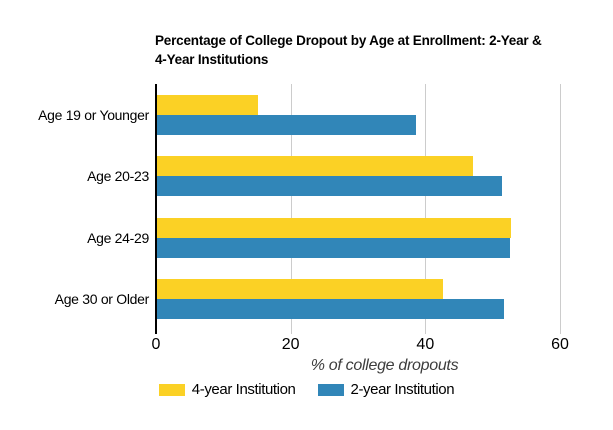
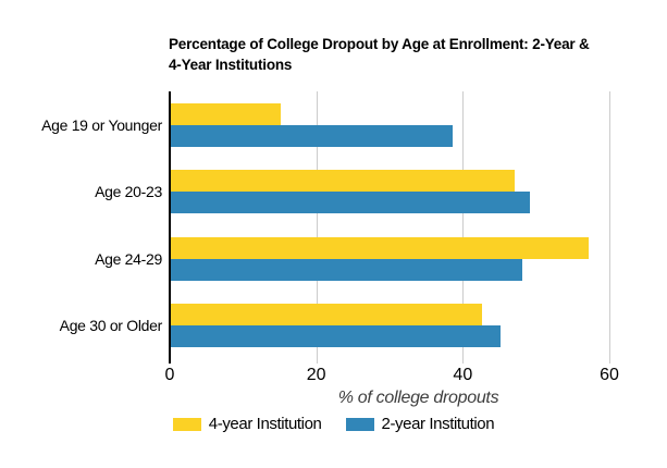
2-year Institution/Age 20-23: 51 -> 49
4-year Institution/Age 24-29: 53 -> 57
2-year Institution/Age 24-29: 52 -> 48
2-year Institution/Age 30 or Older: 52 -> 45
